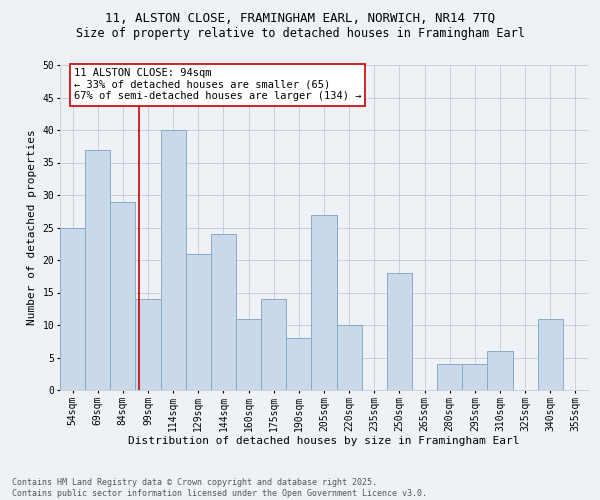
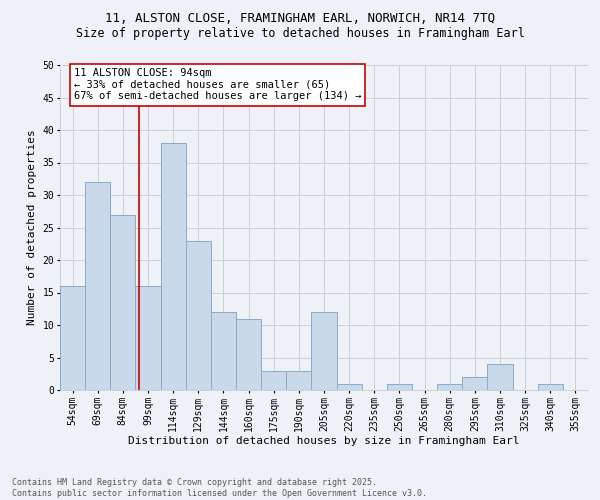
54sqm: 25 -> 16
69sqm: 37 -> 32
84sqm: 29 -> 27
99sqm: 14 -> 16
114sqm: 40 -> 38
129sqm: 21 -> 23
144sqm: 24 -> 12
175sqm: 14 -> 3
190sqm: 8 -> 3
205sqm: 27 -> 12
220sqm: 10 -> 1
250sqm: 18 -> 1
280sqm: 4 -> 1
295sqm: 4 -> 2
310sqm: 6 -> 4
340sqm: 11 -> 1
